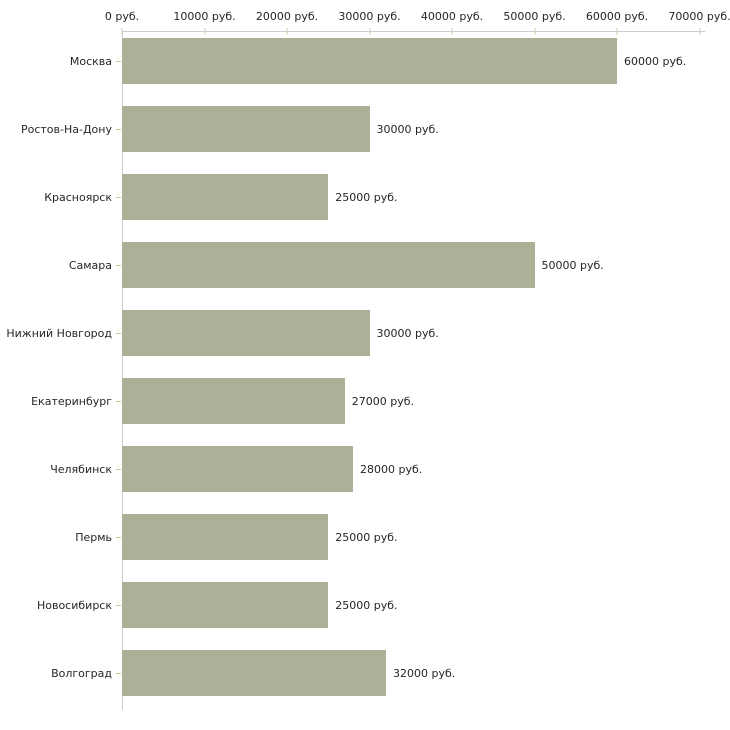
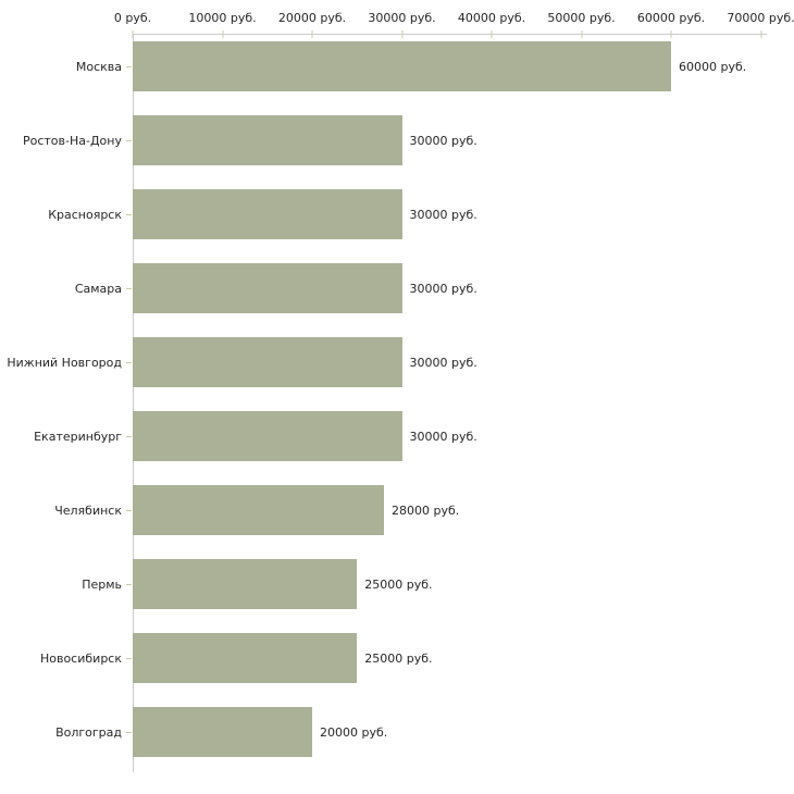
Красноярск: 25000 -> 30000
Самара: 50000 -> 30000
Екатеринбург: 27000 -> 30000
Волгоград: 32000 -> 20000
